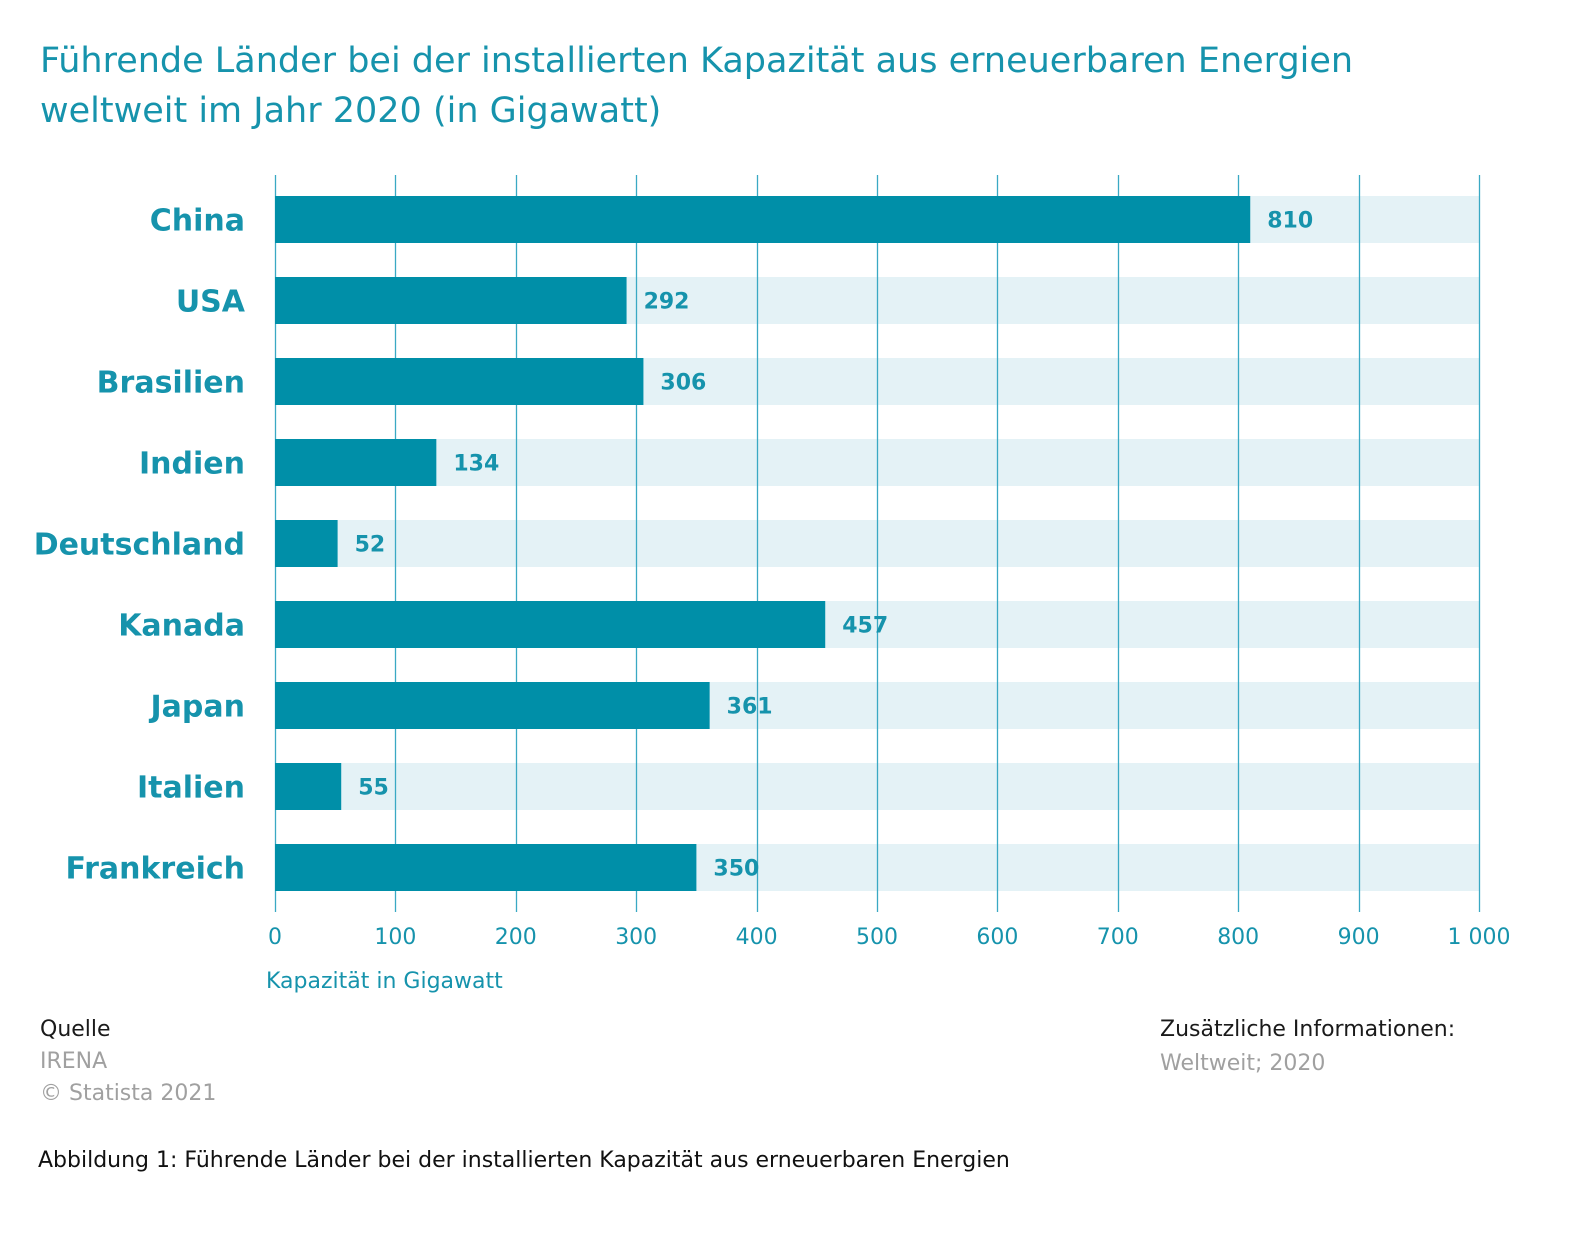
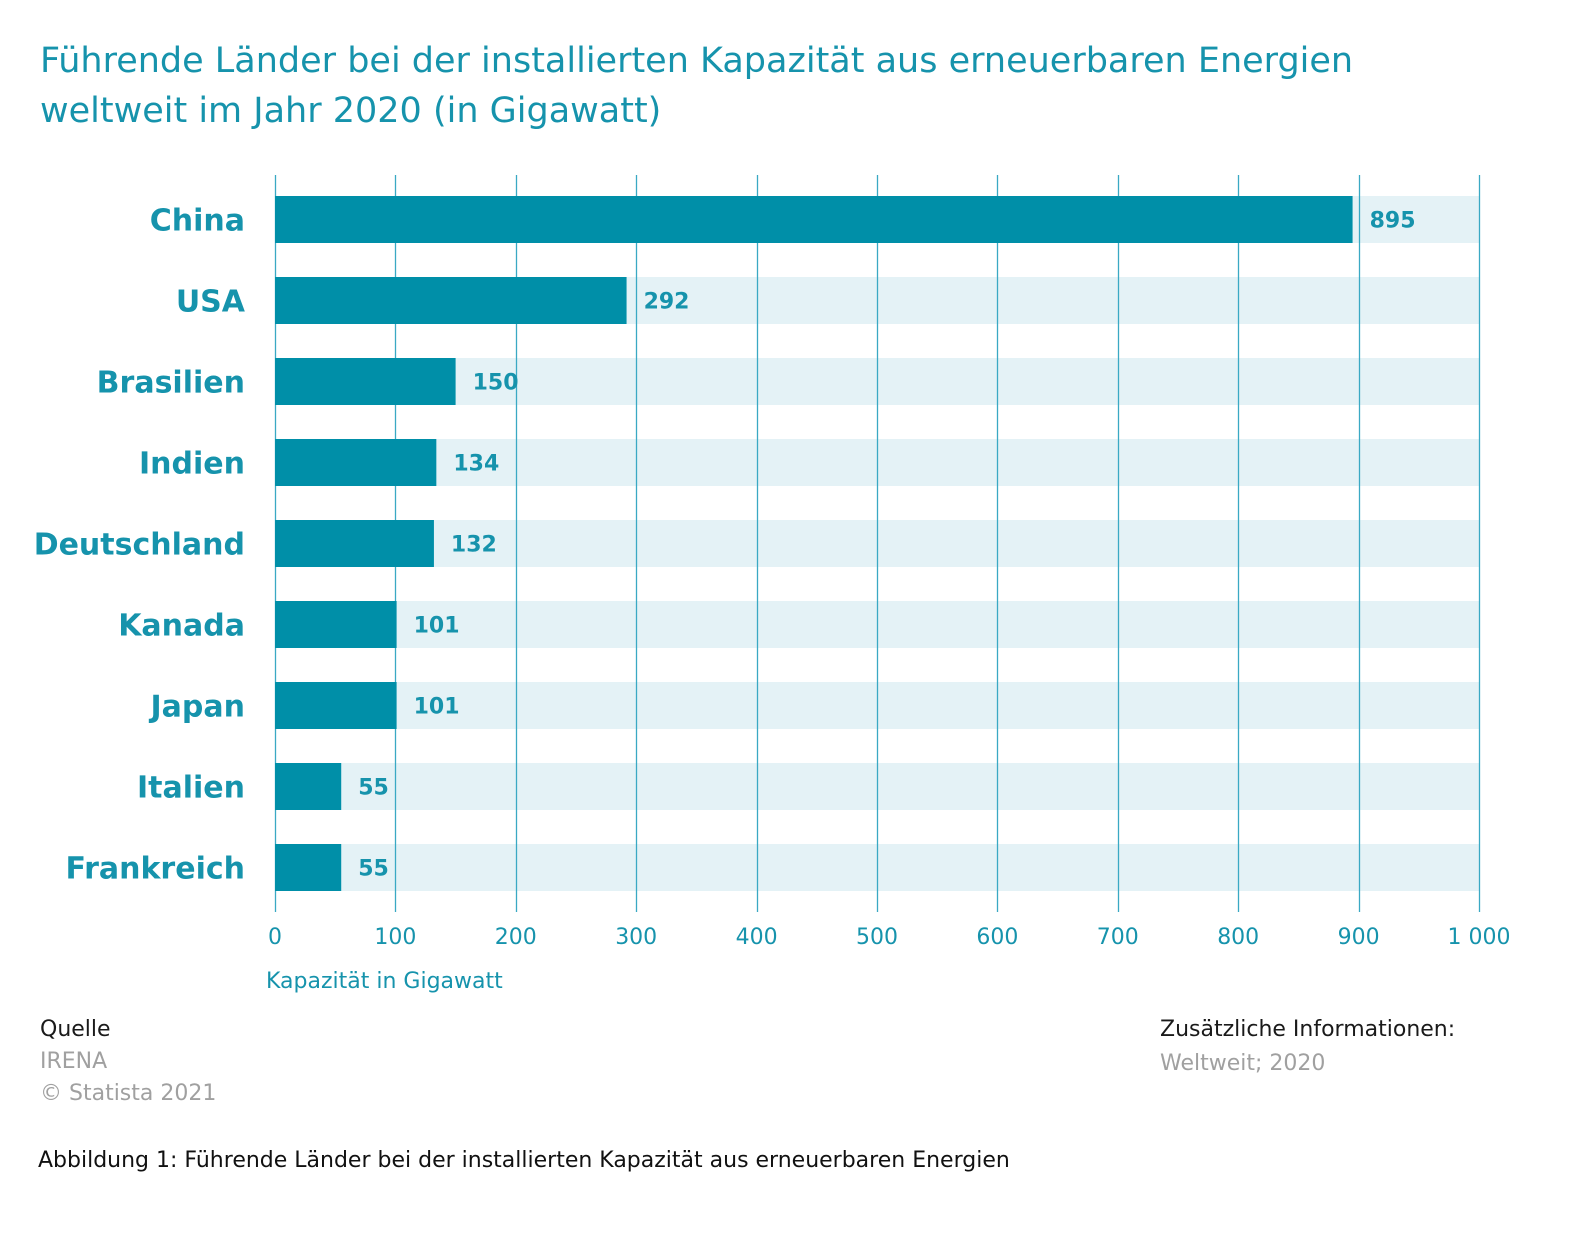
China: 810 -> 895
Brasilien: 306 -> 150
Deutschland: 52 -> 132
Kanada: 457 -> 101
Japan: 361 -> 101
Frankreich: 350 -> 55
